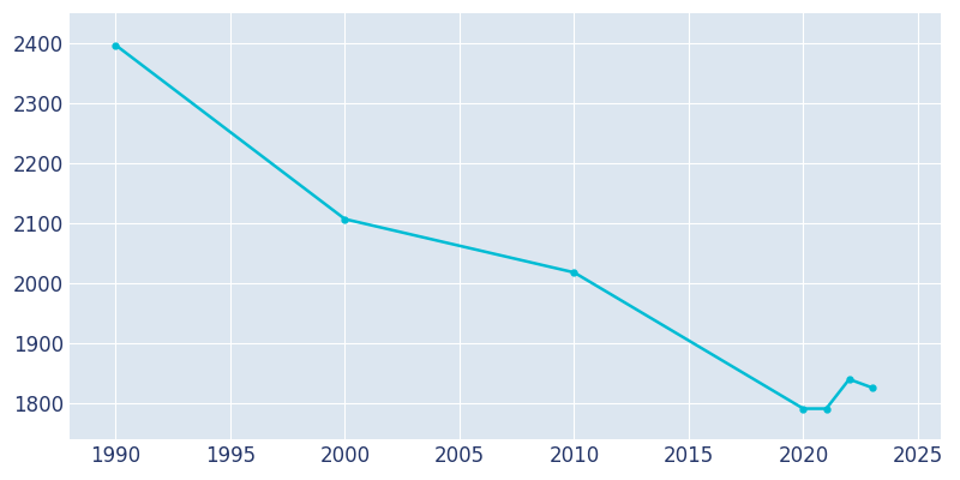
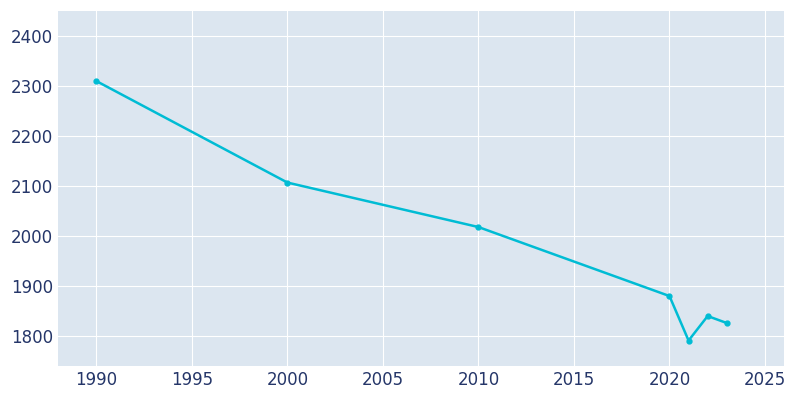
1990: 2397 -> 2310
2020: 1791 -> 1880
